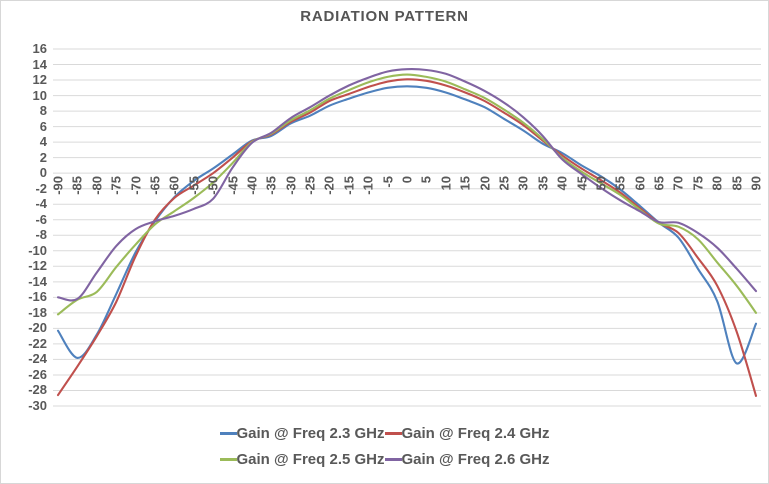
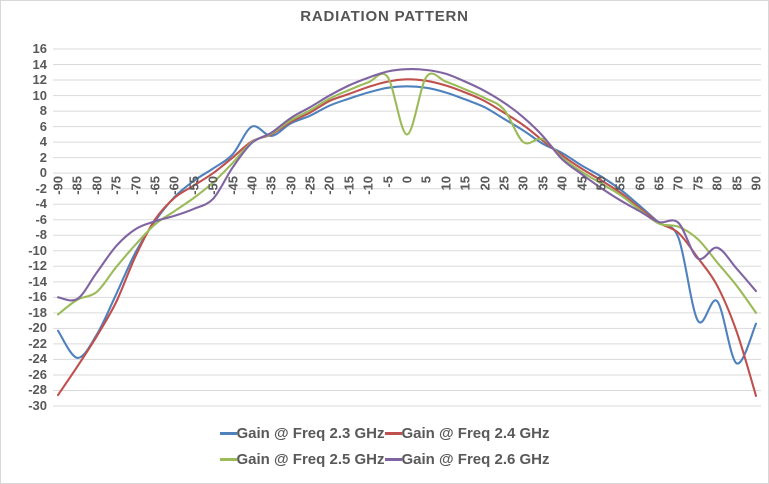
Gain @ Freq 2.3 GHz/-40: 4 -> 6
Gain @ Freq 2.5 GHz/0: 13 -> 5
Gain @ Freq 2.5 GHz/30: 6 -> 4
Gain @ Freq 2.3 GHz/75: -12 -> -19
Gain @ Freq 2.6 GHz/75: -8 -> -11
